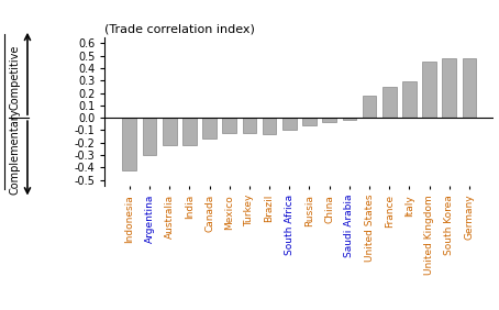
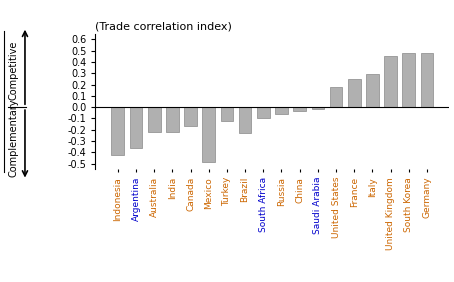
Argentina: -0.30 -> -0.36
Mexico: -0.12 -> -0.49
Brazil: -0.13 -> -0.23
